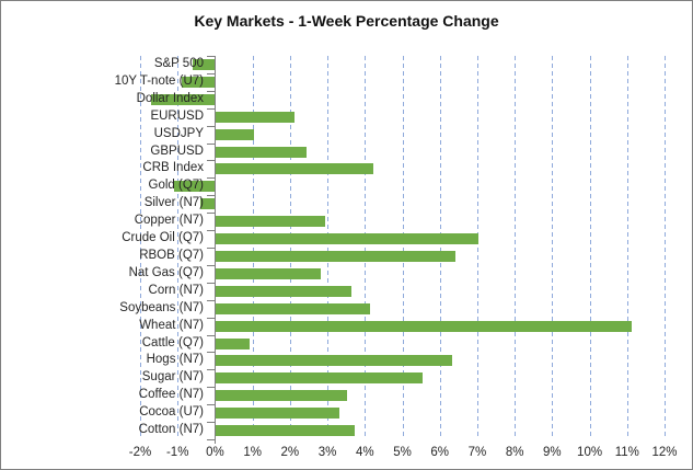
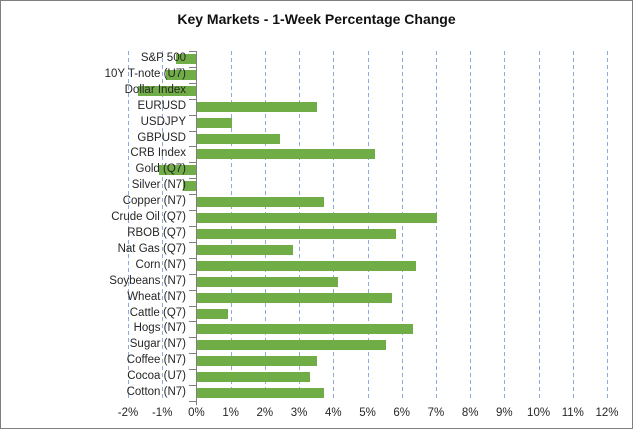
EURUSD: 2.1% -> 3.5%
CRB Index: 4.2% -> 5.2%
Copper (N7): 2.9% -> 3.7%
RBOB (Q7): 6.4% -> 5.8%
Corn (N7): 3.6% -> 6.4%
Wheat (N7): 11.1% -> 5.7%
